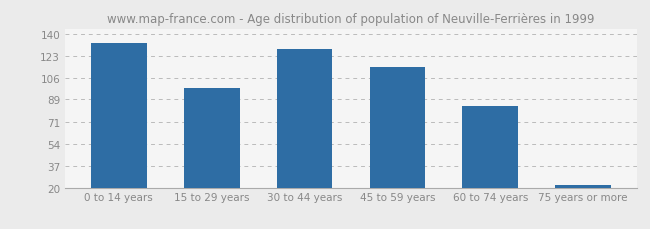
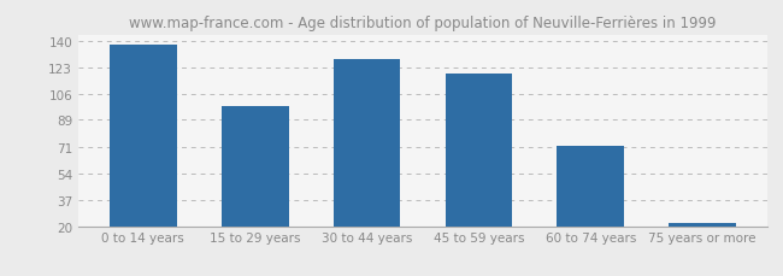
0 to 14 years: 133 -> 138
45 to 59 years: 114 -> 119
60 to 74 years: 84 -> 72
